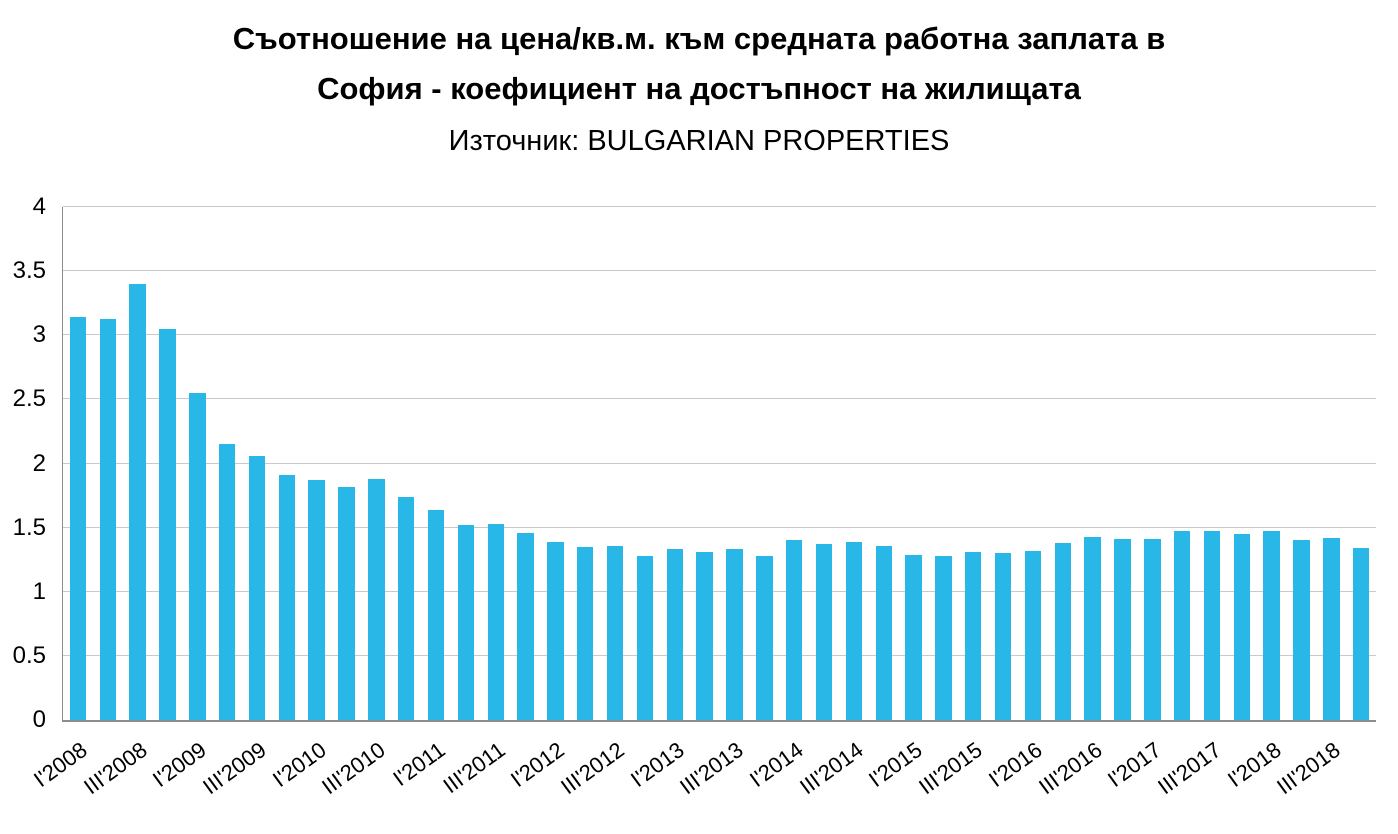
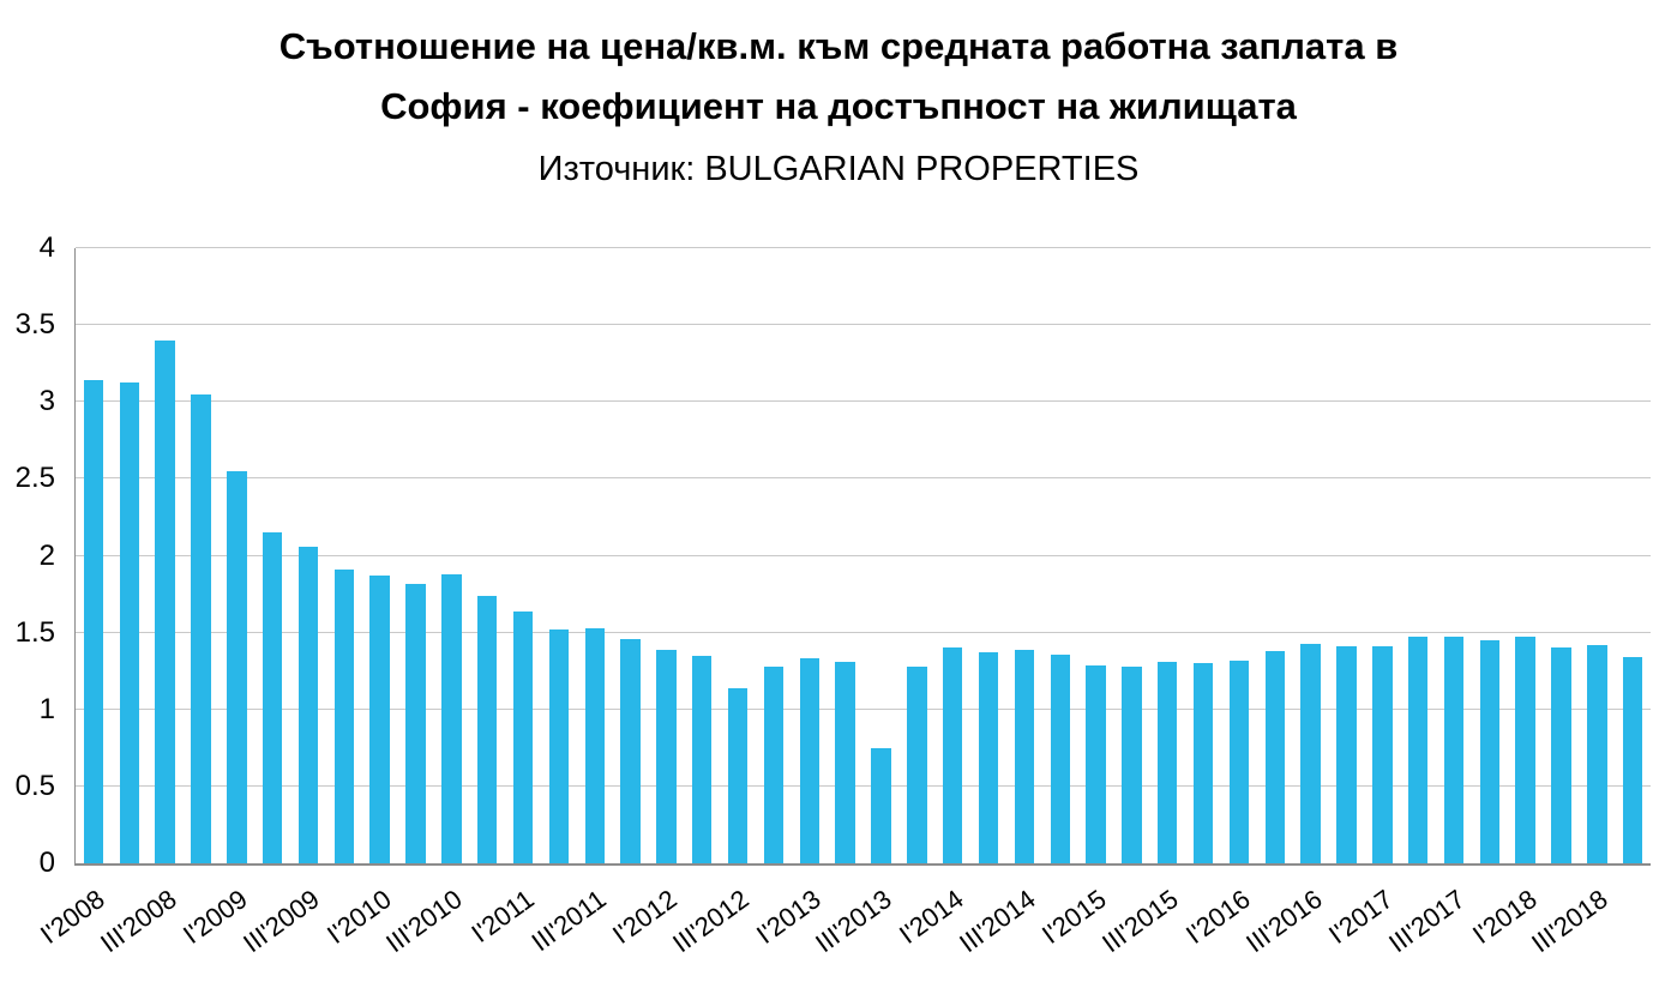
III'2012: 1.36 -> 1.14
III'2013: 1.33 -> 0.75
